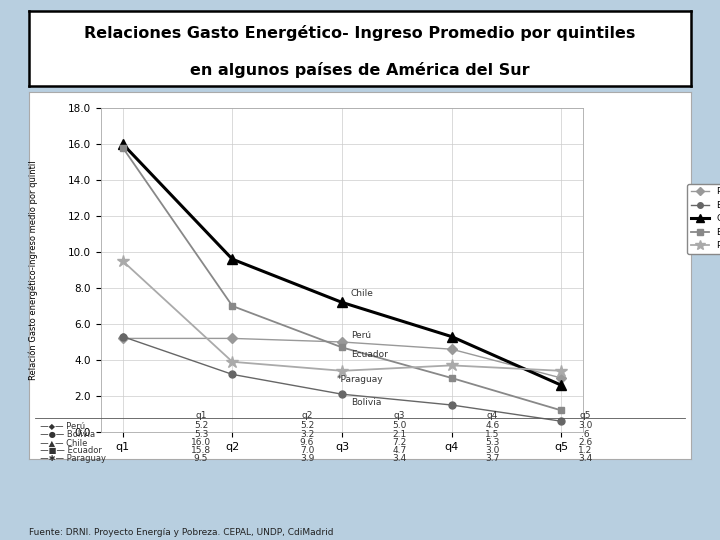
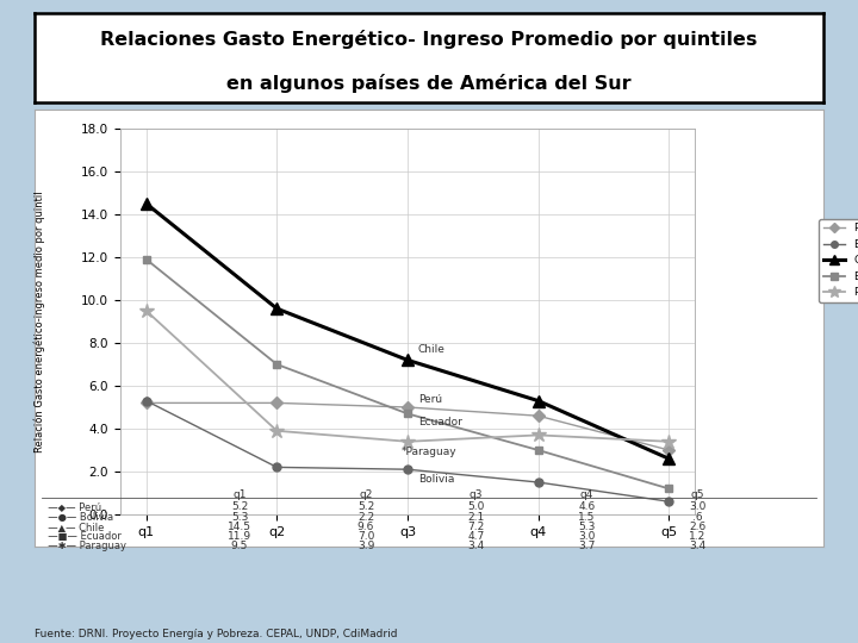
Chile/q1: 16.0 -> 14.5
Ecuador/q1: 15.8 -> 11.9
Bolivia/q2: 3.2 -> 2.2
